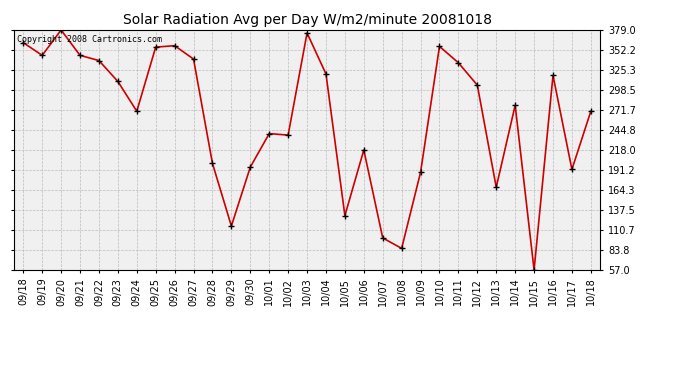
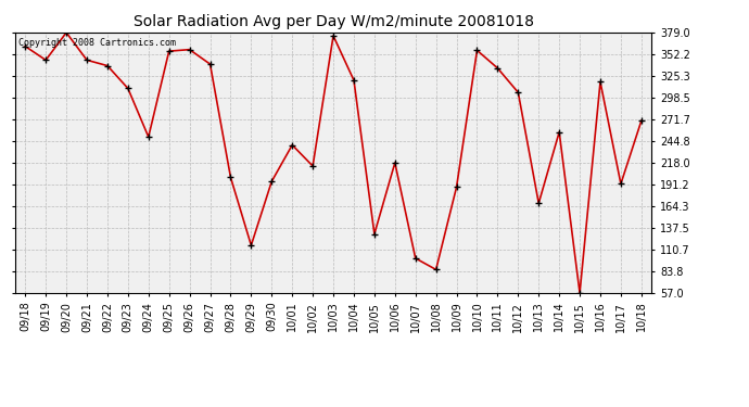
09/24: 270 -> 250
10/02: 238 -> 214
10/14: 278 -> 256
